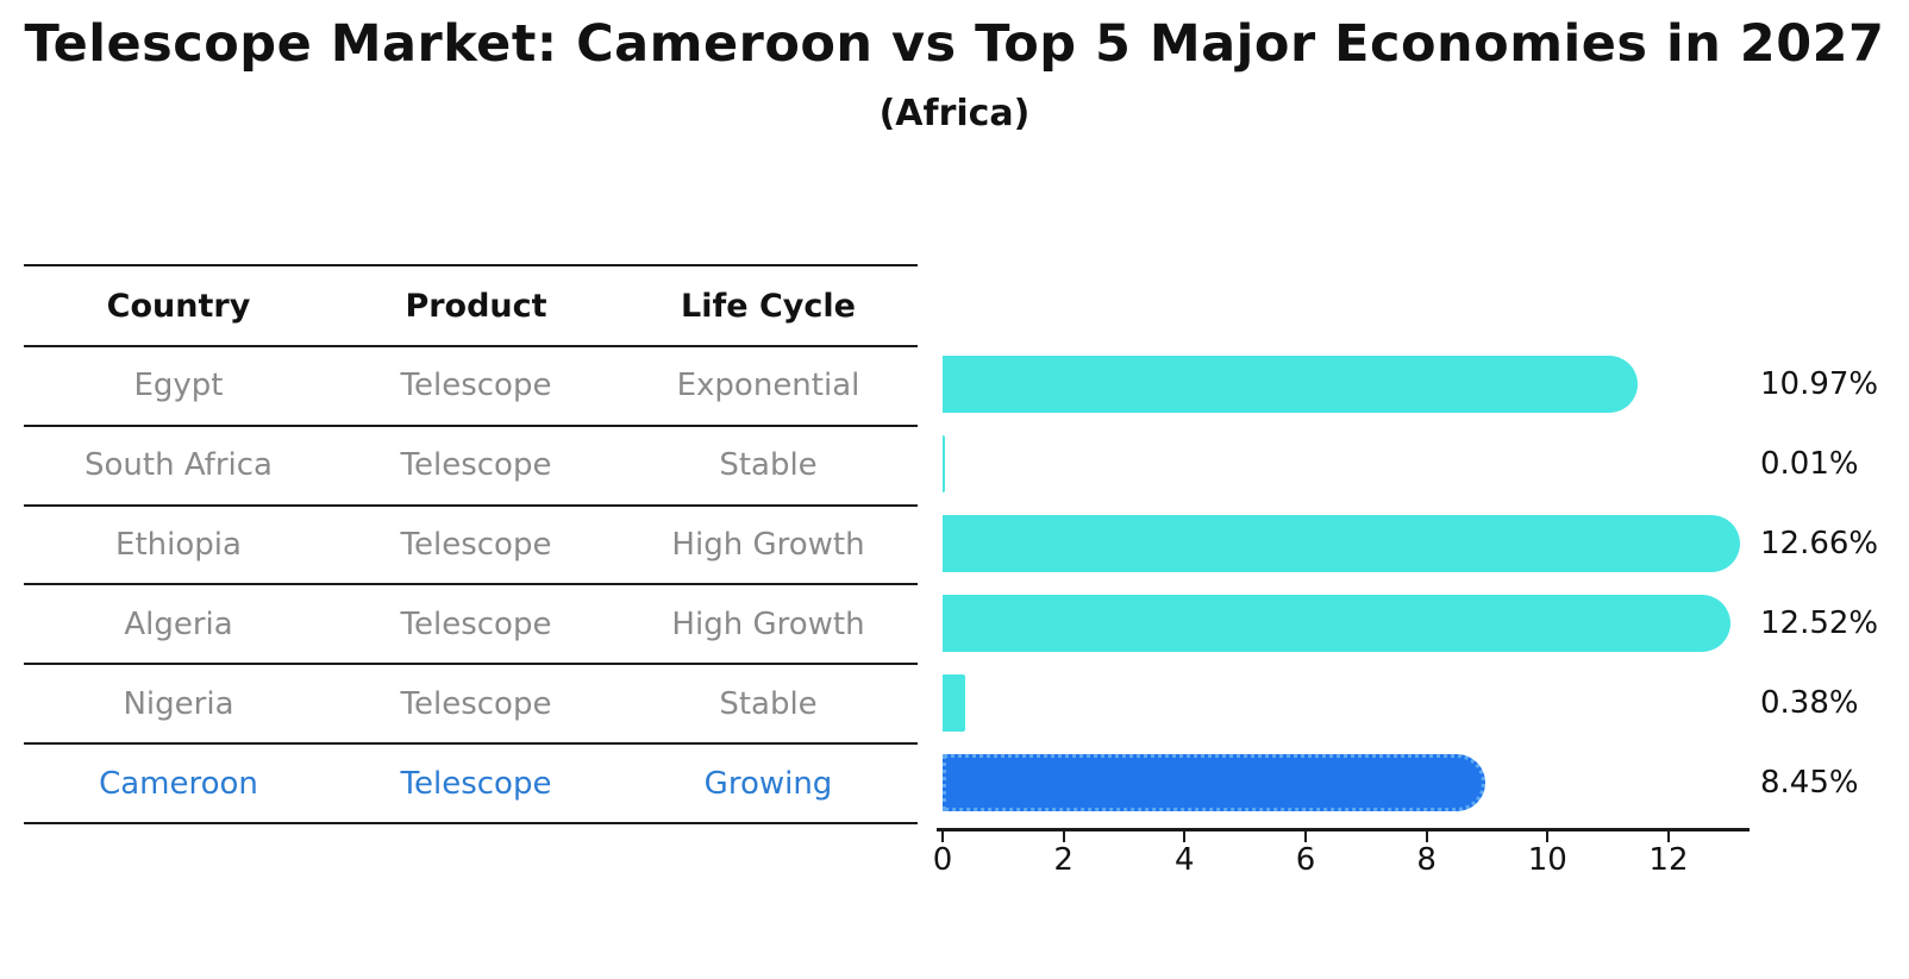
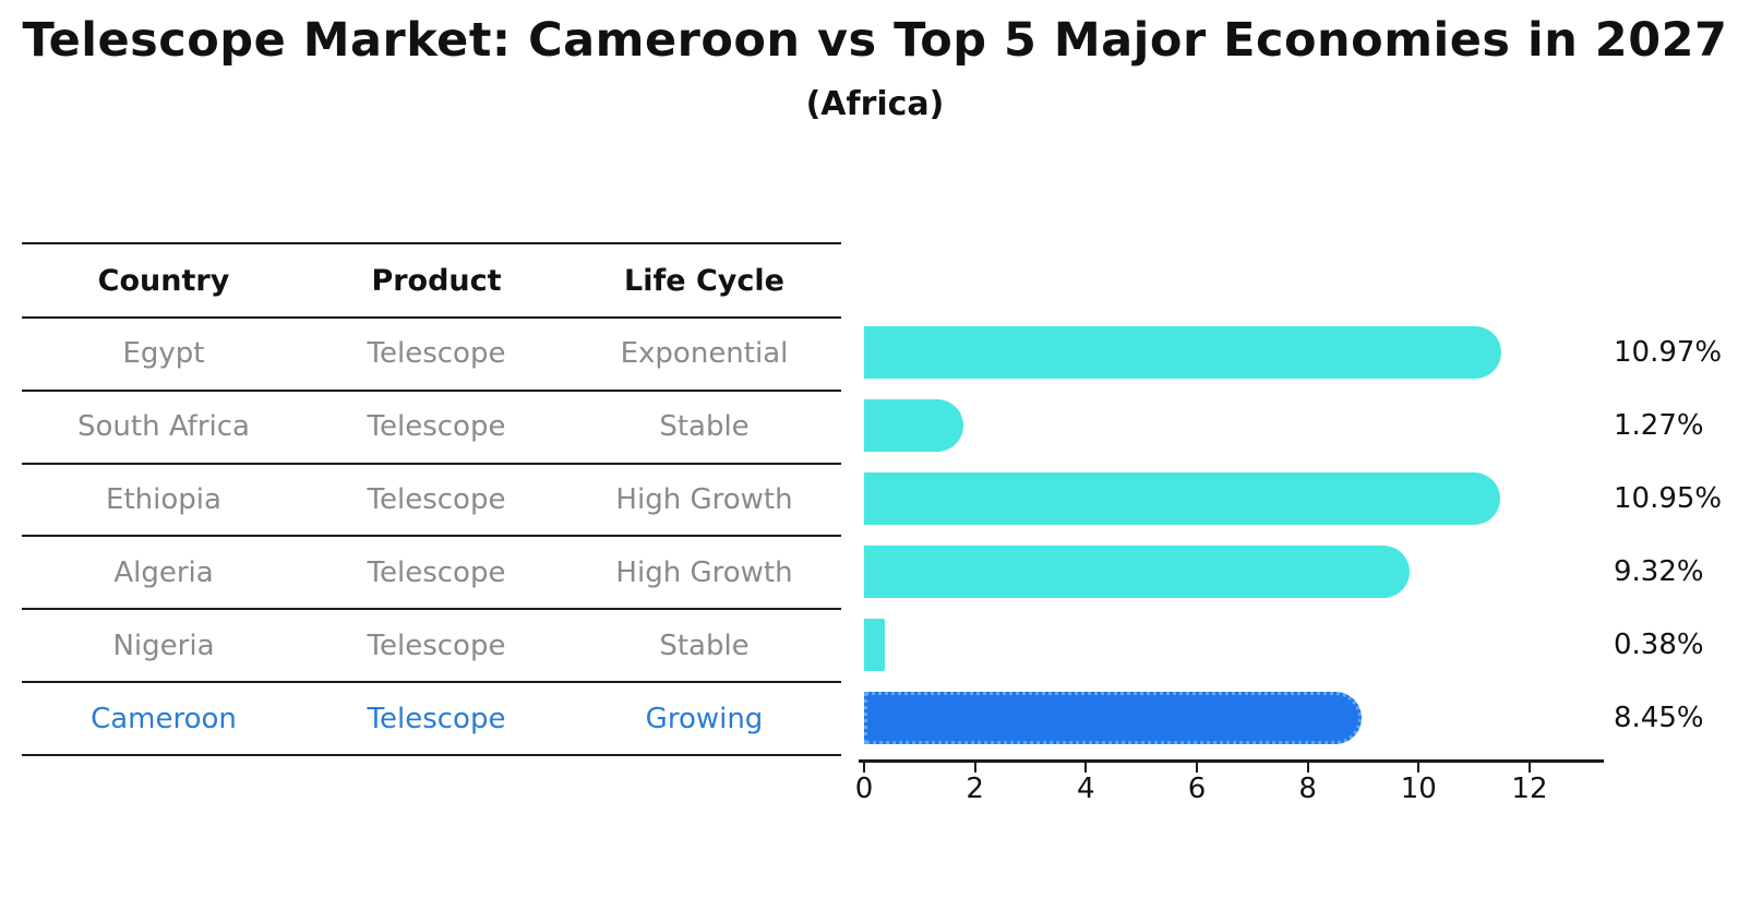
South Africa: 0.01% -> 1.27%
Ethiopia: 12.66% -> 10.95%
Algeria: 12.52% -> 9.32%
